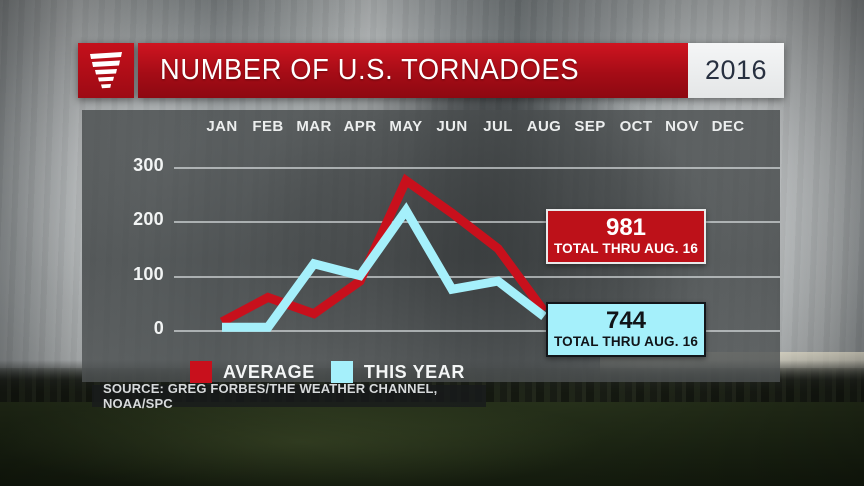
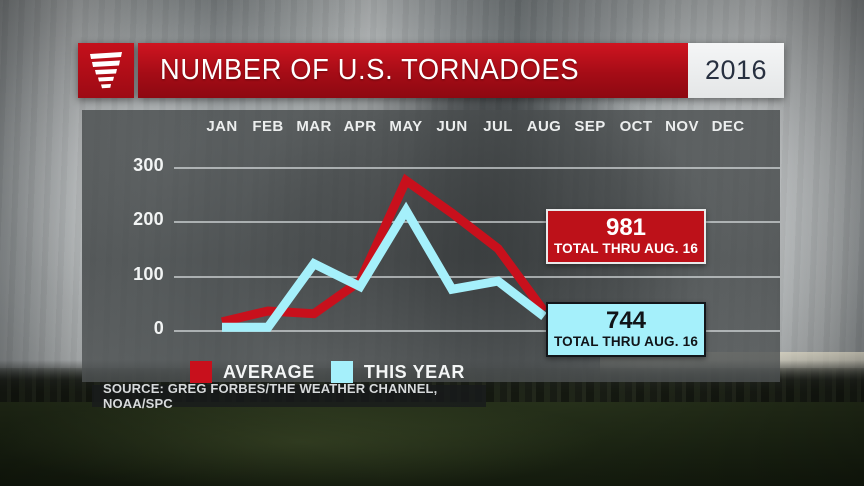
AVERAGE/FEB: 60 -> 40
THIS YEAR/APR: 100 -> 80
